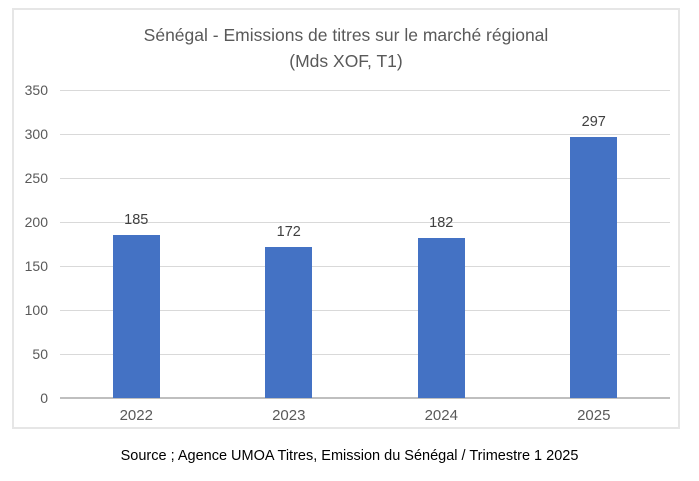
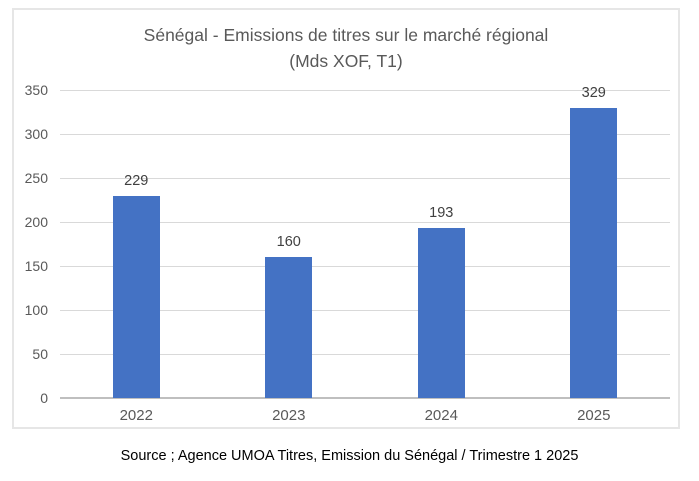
2022: 185 -> 229
2023: 172 -> 160
2024: 182 -> 193
2025: 297 -> 329
